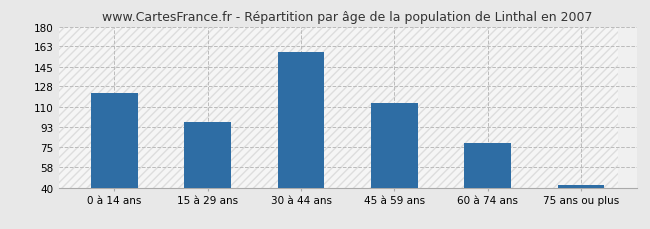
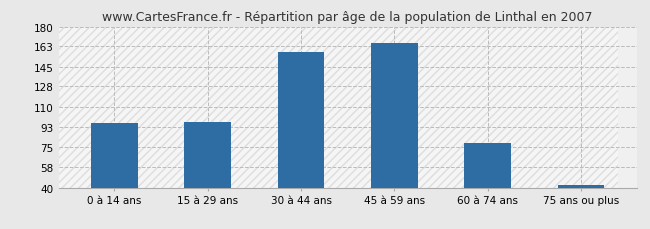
0 à 14 ans: 122 -> 96
45 à 59 ans: 114 -> 166
